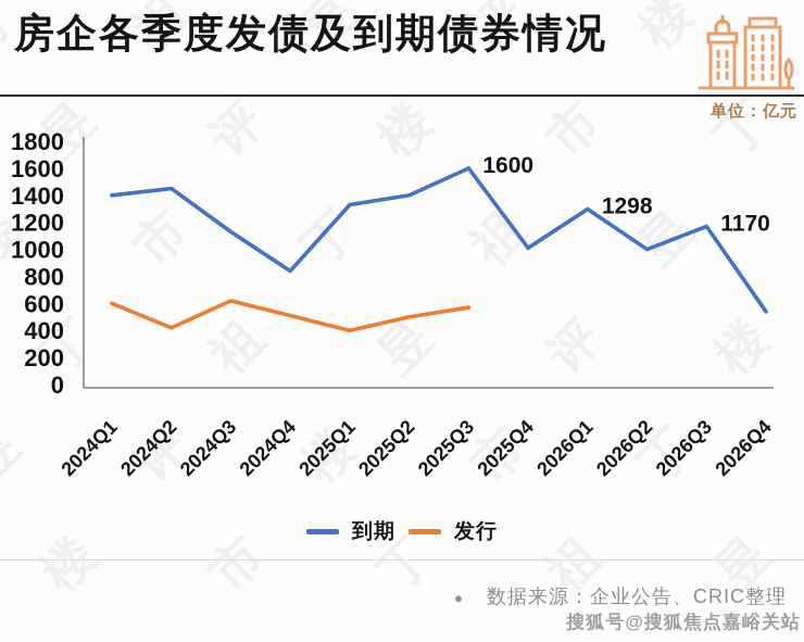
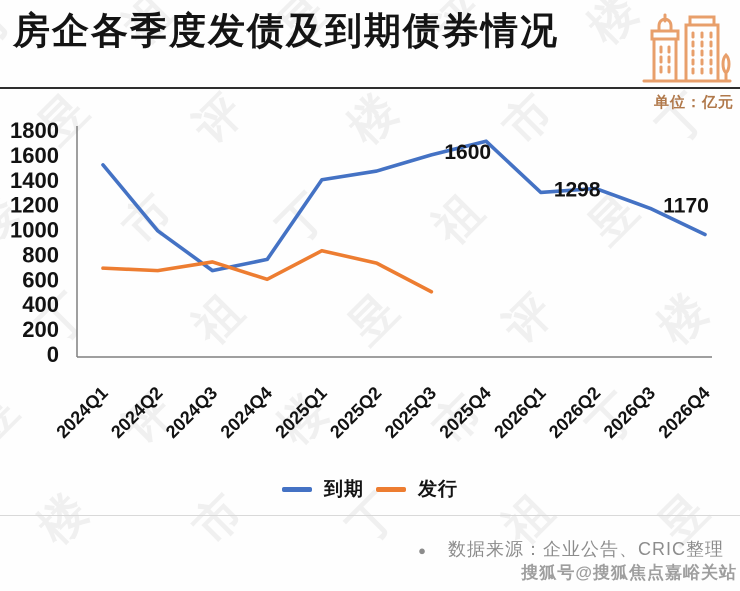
到期/2024Q1: 1400 -> 1520
发行/2024Q1: 600 -> 690
到期/2024Q2: 1450 -> 990
发行/2024Q2: 420 -> 670
到期/2024Q3: 1130 -> 670
发行/2024Q3: 620 -> 740
到期/2024Q4: 840 -> 760
发行/2024Q4: 510 -> 600
到期/2025Q1: 1330 -> 1400
发行/2025Q1: 400 -> 830
到期/2025Q2: 1400 -> 1470
发行/2025Q2: 500 -> 730
发行/2025Q3: 570 -> 500
到期/2025Q4: 1010 -> 1710
到期/2026Q2: 1000 -> 1330
到期/2026Q4: 540 -> 960
